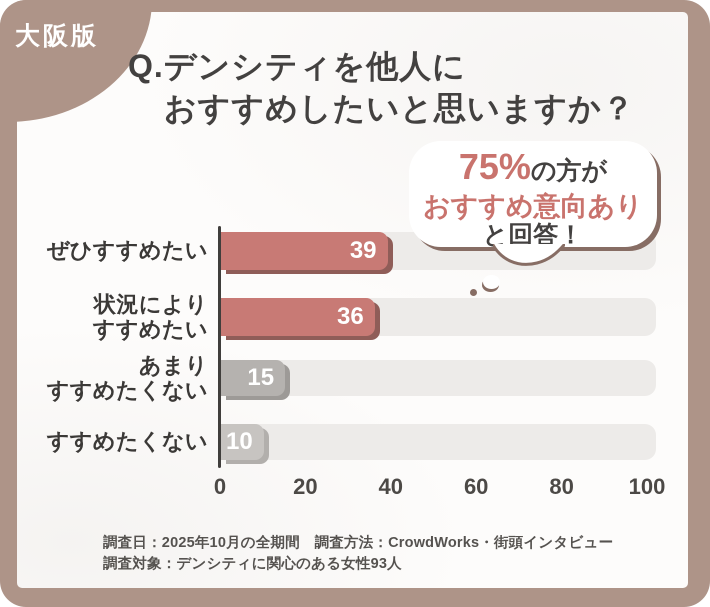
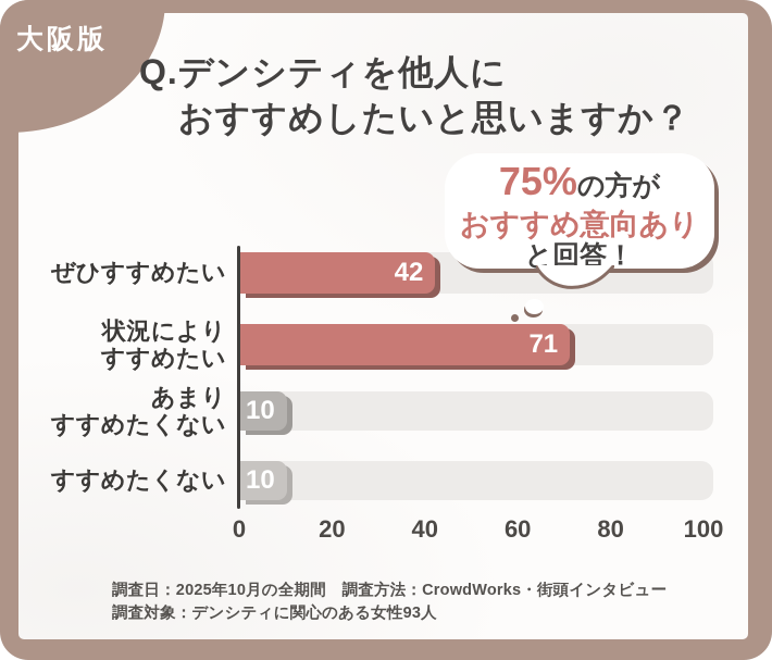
ぜひすすめたい: 39 -> 42
状況により すすめたい: 36 -> 71
あまり すすめたくない: 15 -> 10
